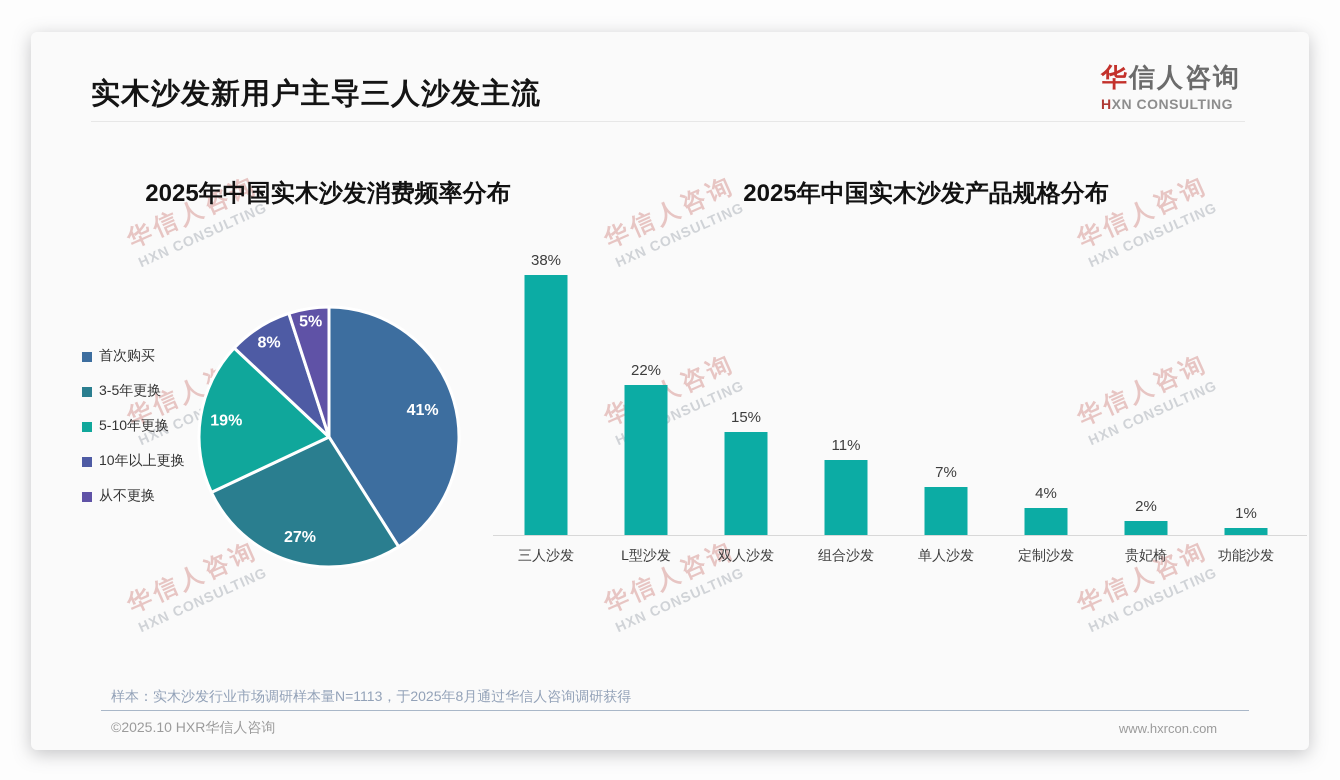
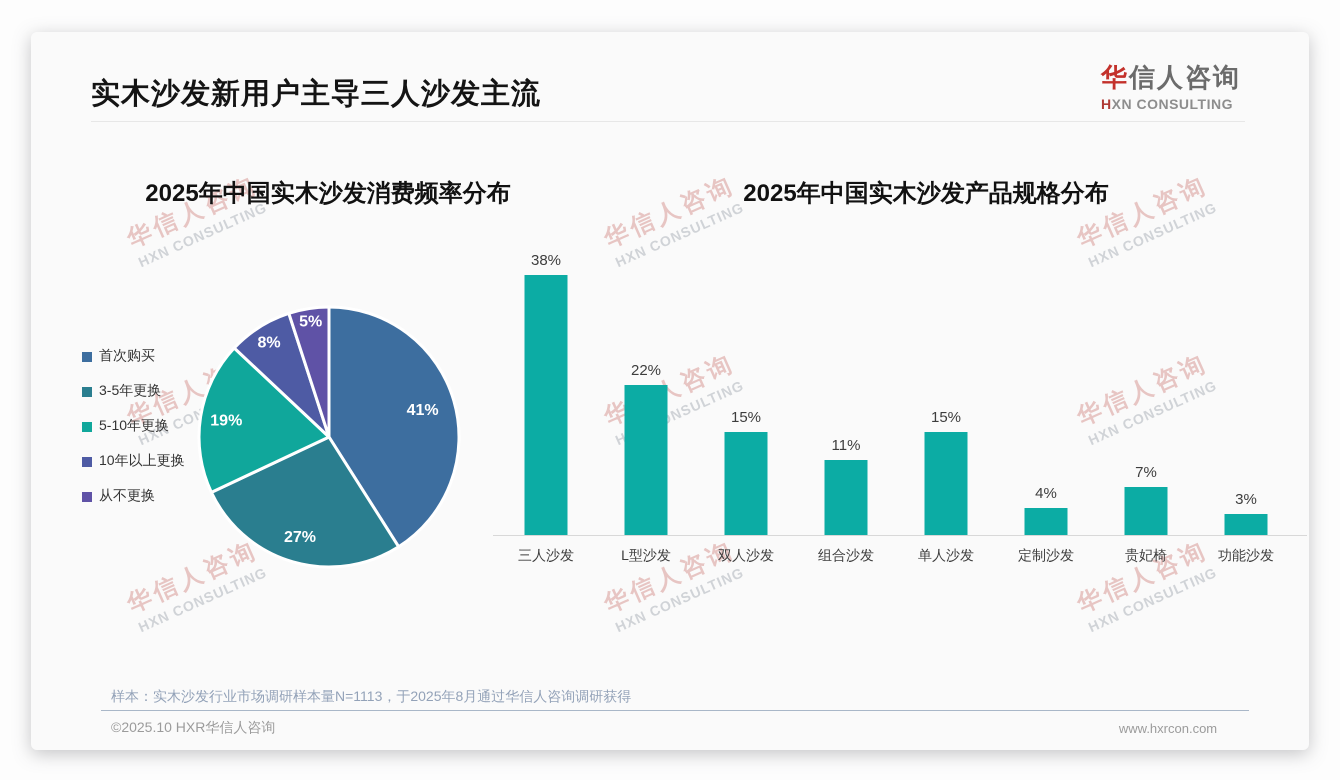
2025年中国实木沙发产品规格分布/单人沙发: 7% -> 15%
2025年中国实木沙发产品规格分布/贵妃椅: 2% -> 7%
2025年中国实木沙发产品规格分布/功能沙发: 1% -> 3%
